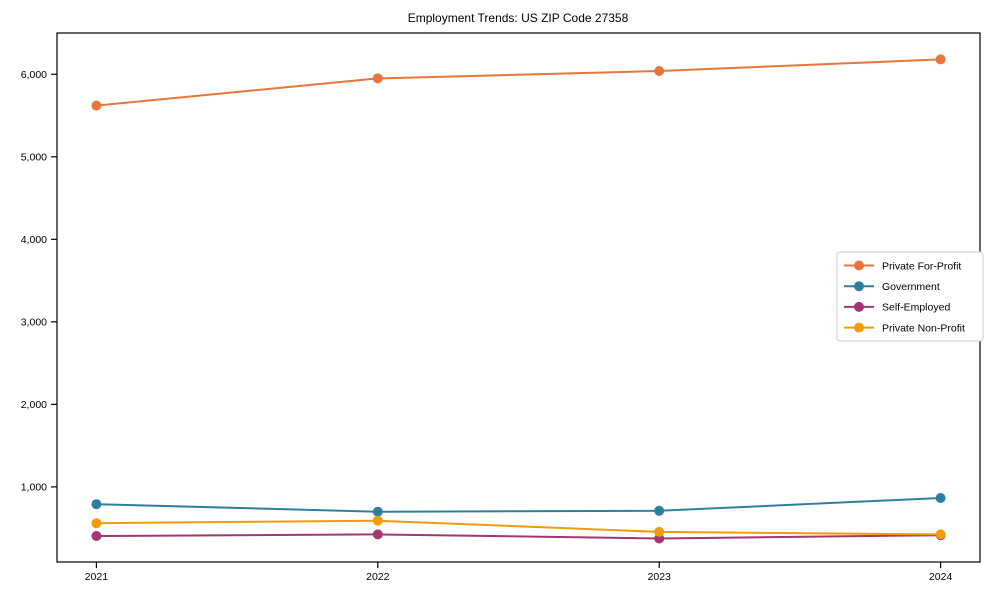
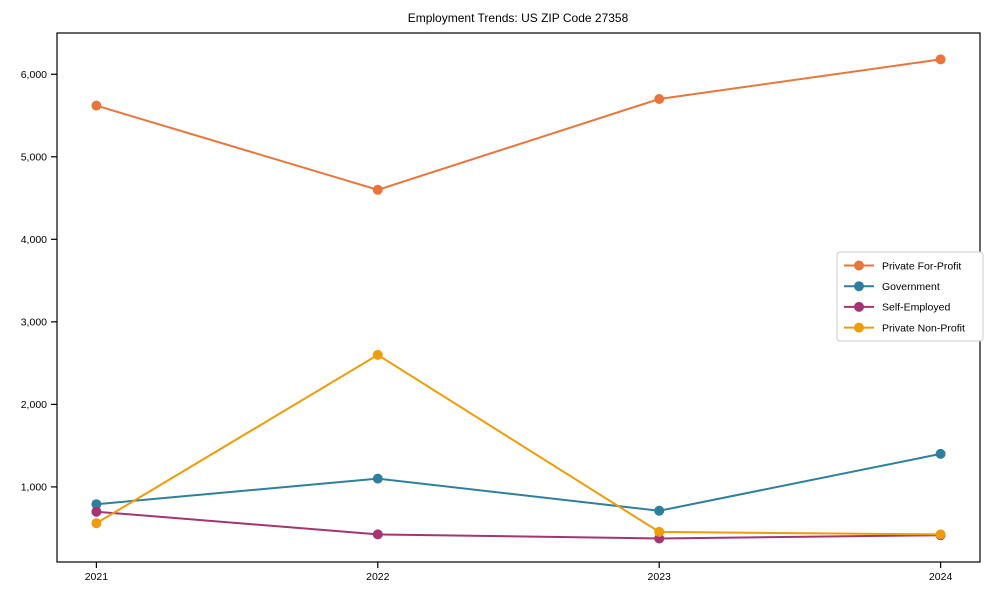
Self-Employed/2021: 400 -> 700
Private For-Profit/2022: 6000 -> 4600
Government/2022: 700 -> 1100
Private Non-Profit/2022: 600 -> 2600
Private For-Profit/2023: 6000 -> 5700
Government/2024: 900 -> 1400
